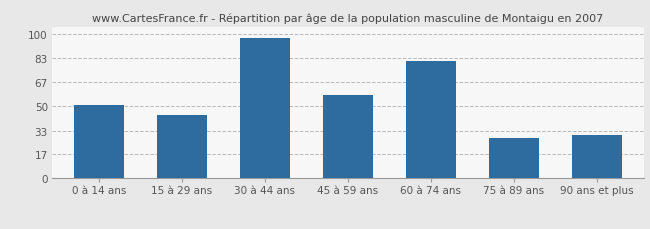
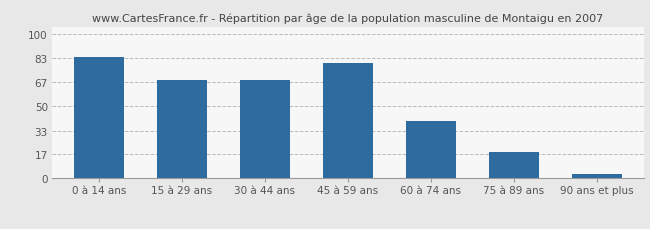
0 à 14 ans: 51 -> 84
15 à 29 ans: 44 -> 68
30 à 44 ans: 97 -> 68
45 à 59 ans: 58 -> 80
60 à 74 ans: 81 -> 40
75 à 89 ans: 28 -> 18
90 ans et plus: 30 -> 3
